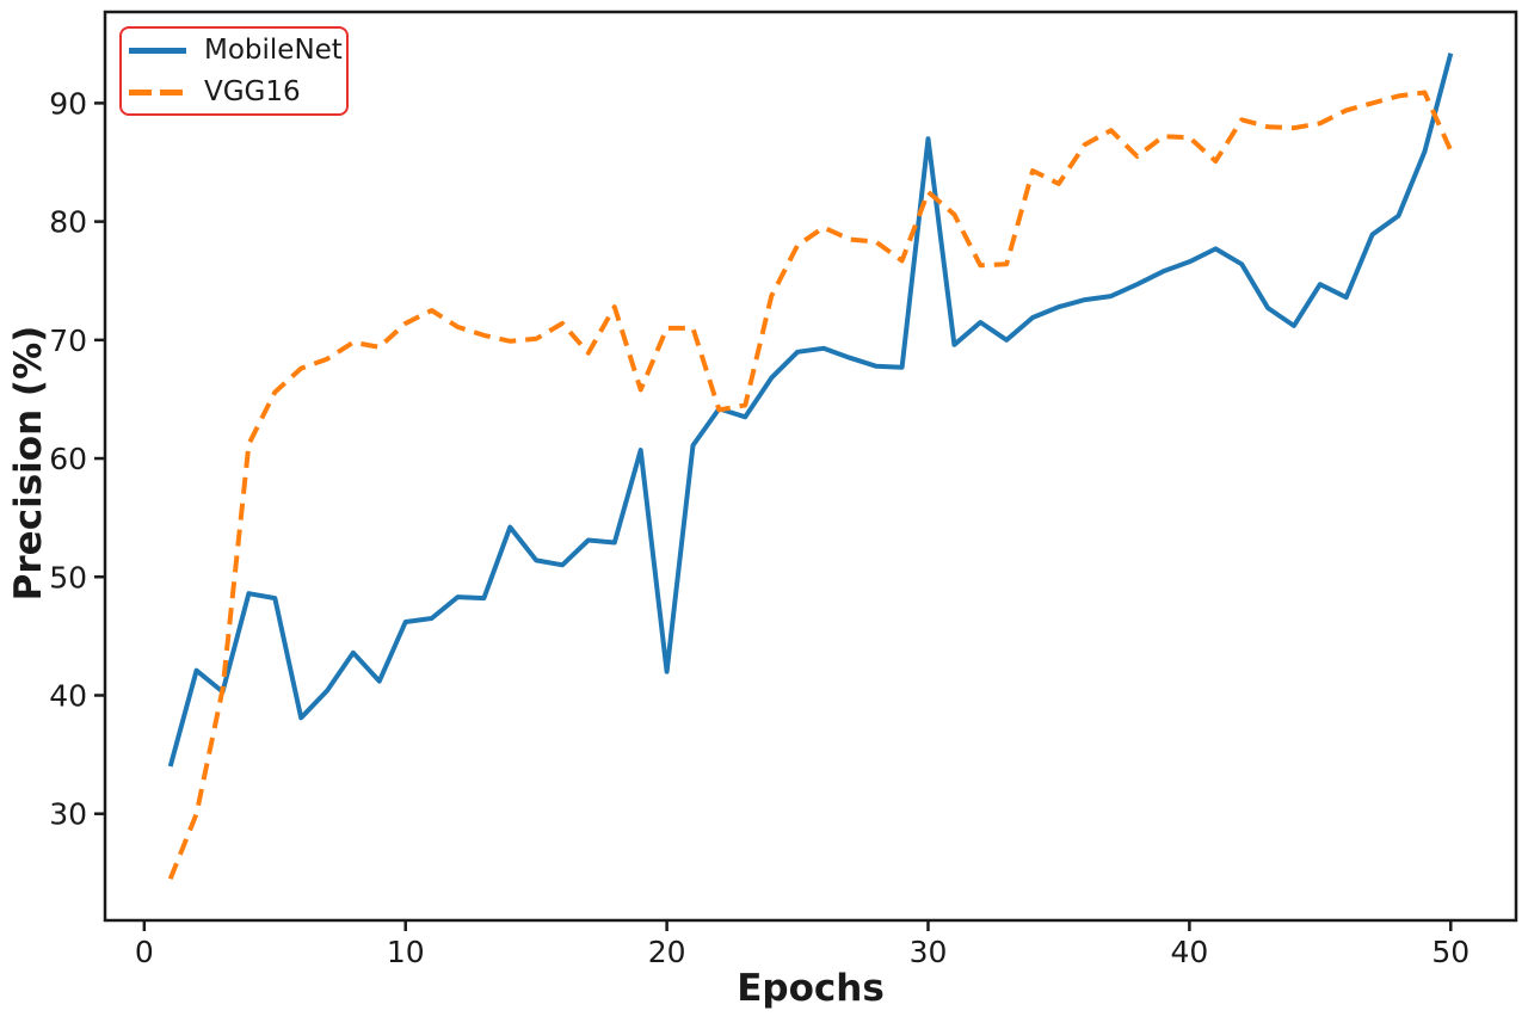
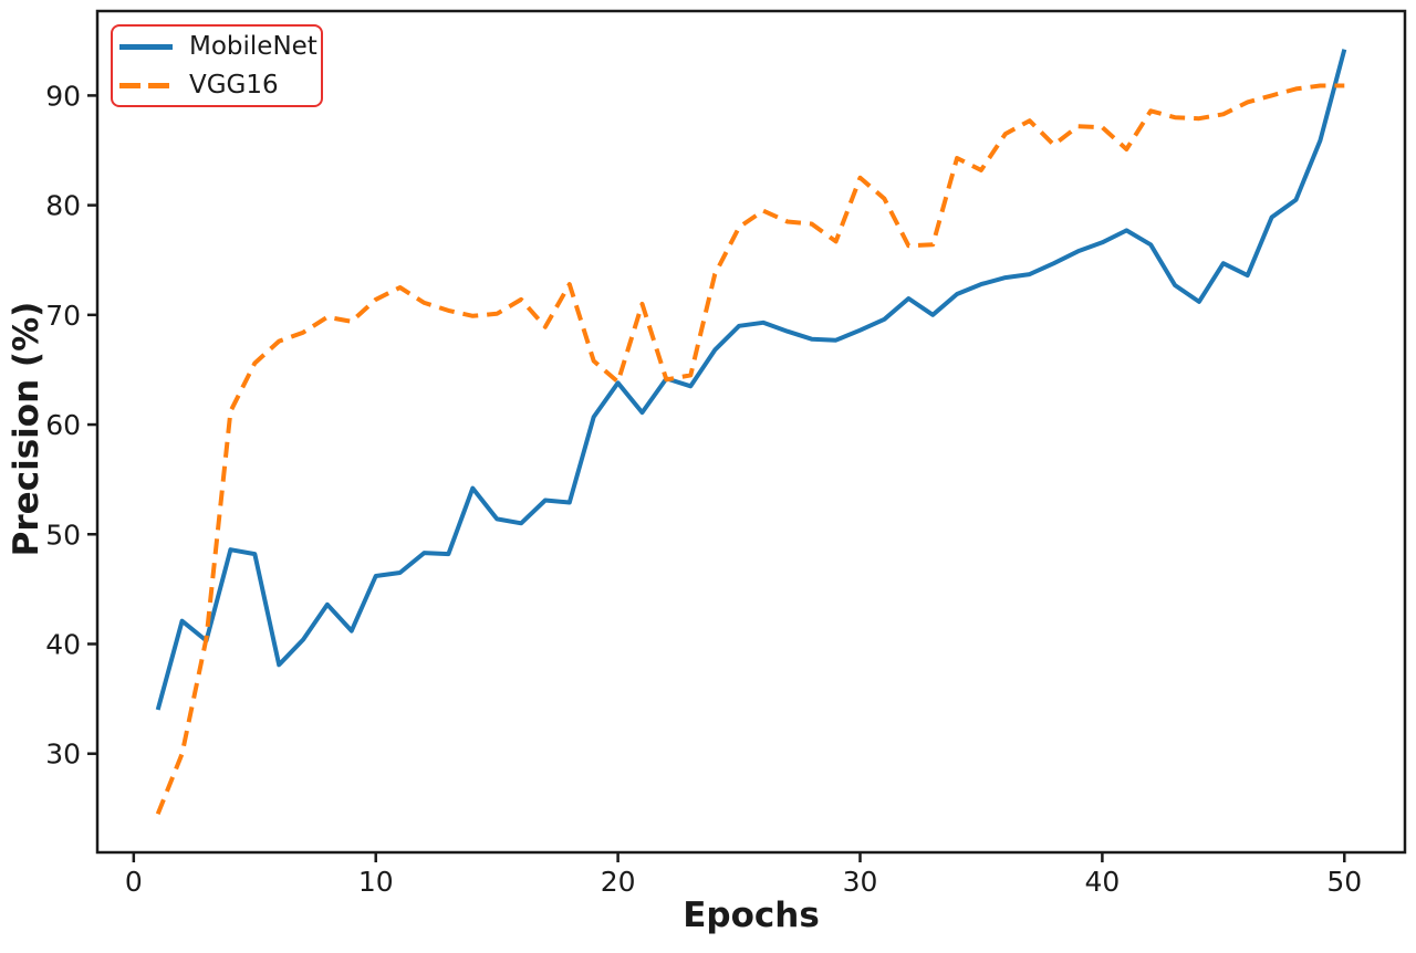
MobileNet/20: 42 -> 64
VGG16/20: 71 -> 64
MobileNet/30: 87 -> 69
VGG16/50: 86 -> 91
